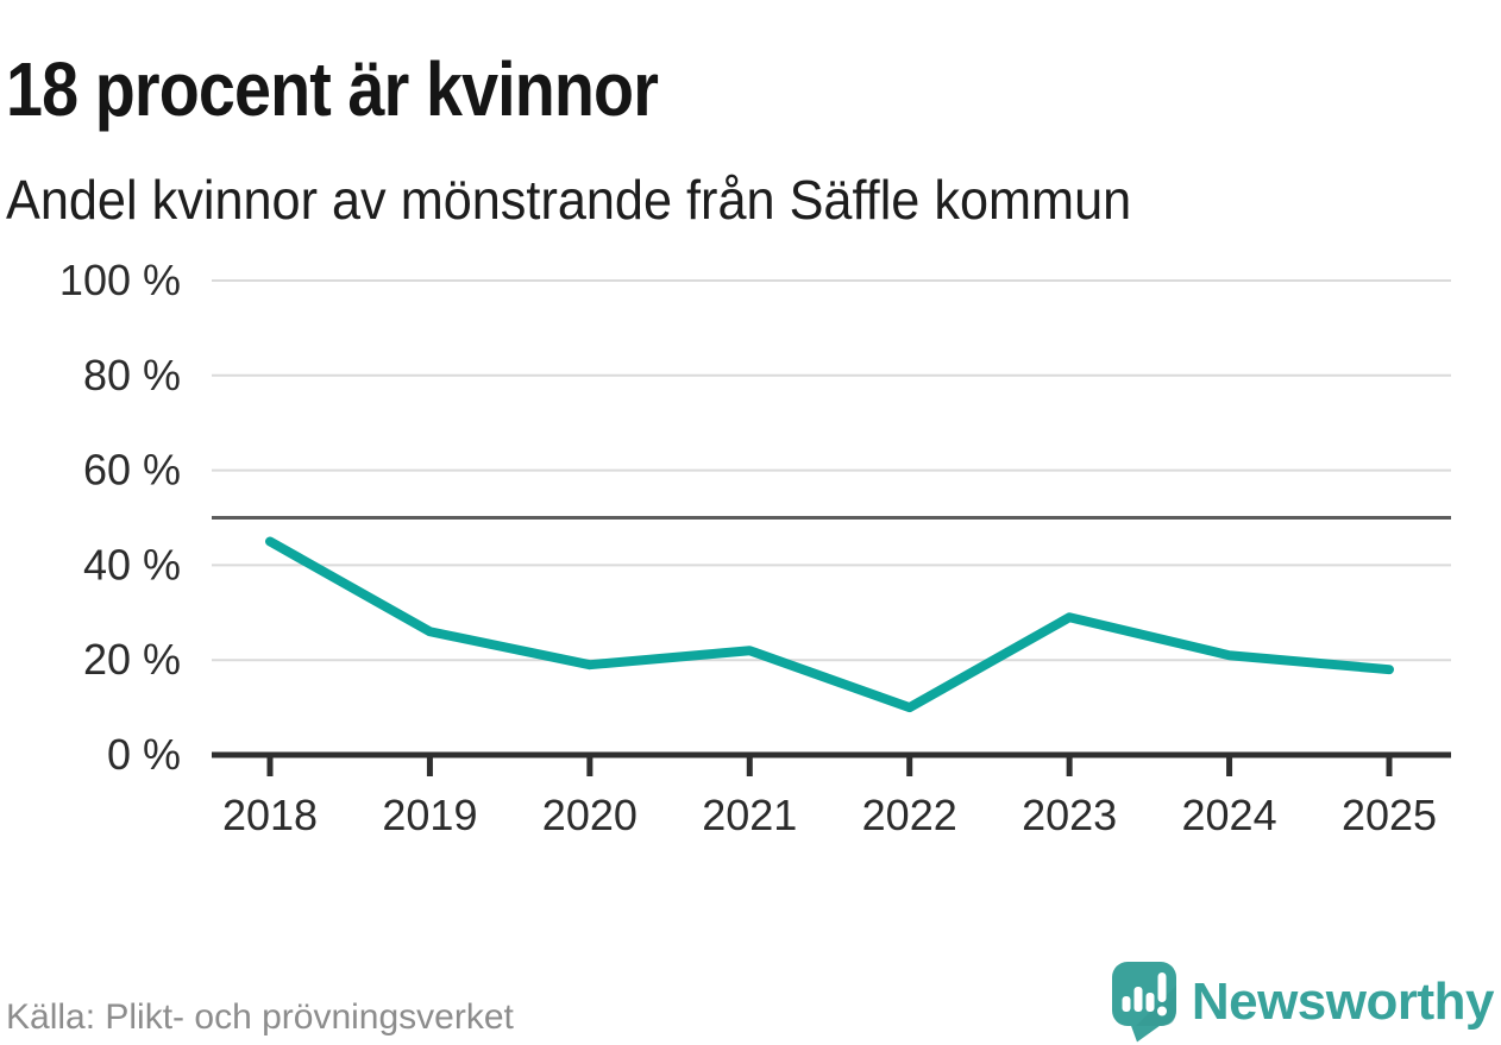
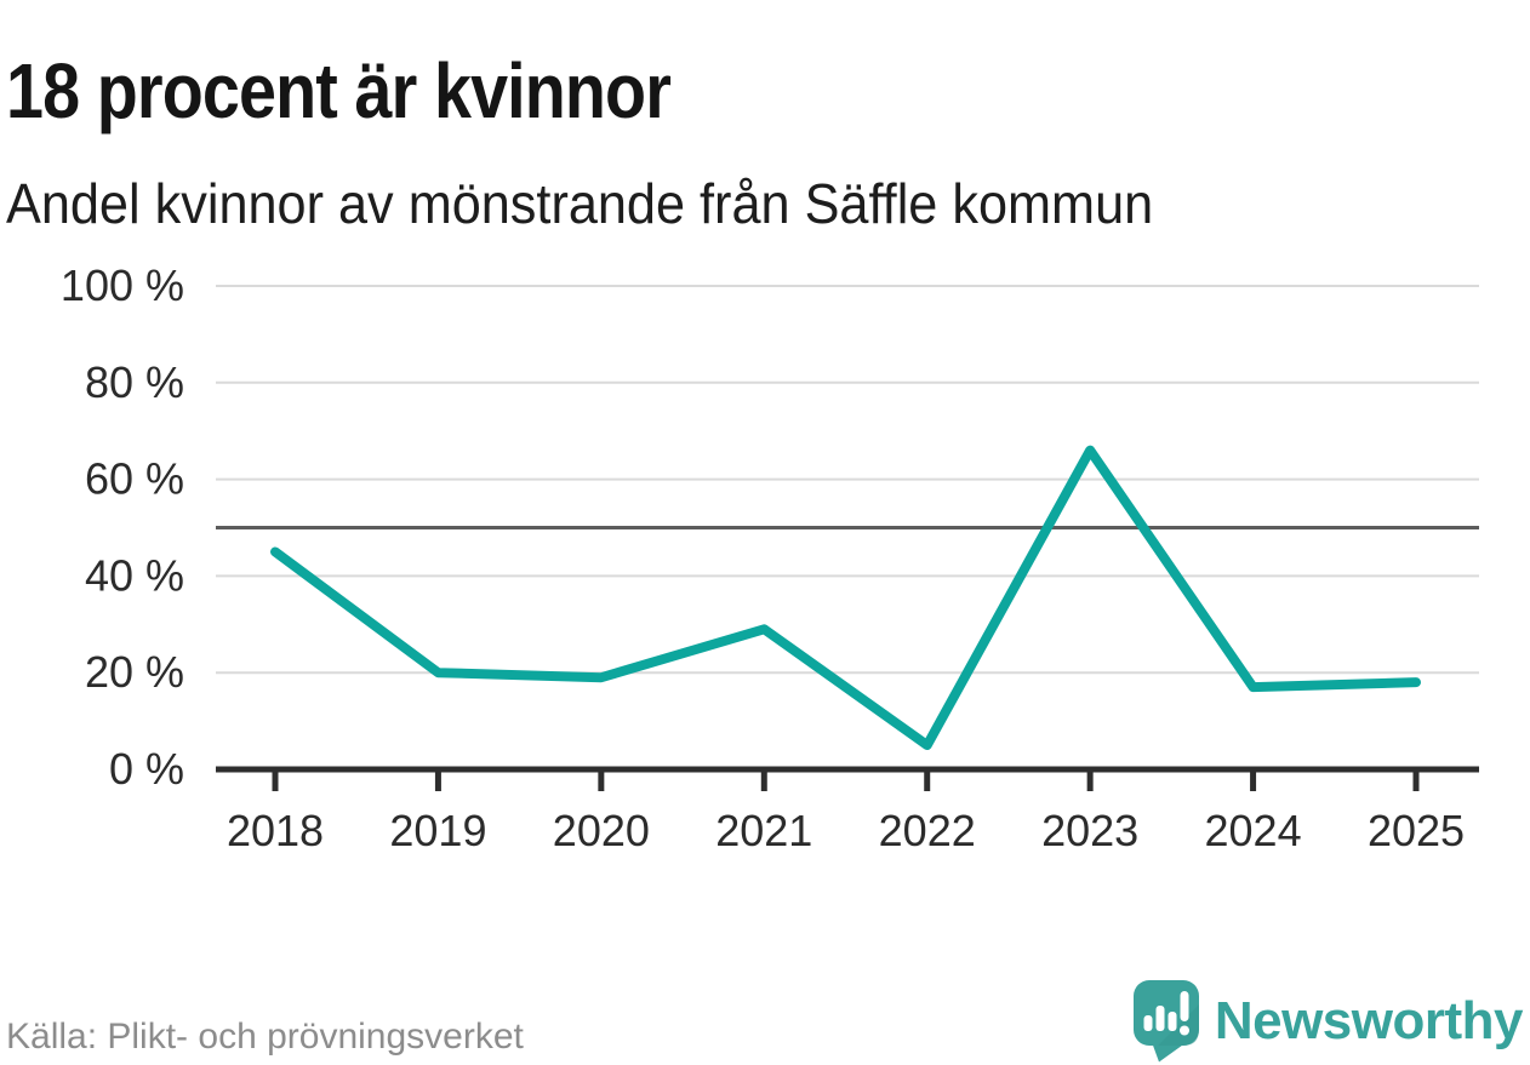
2019: 26% -> 20%
2021: 22% -> 29%
2022: 10% -> 5%
2023: 29% -> 66%
2024: 21% -> 17%
